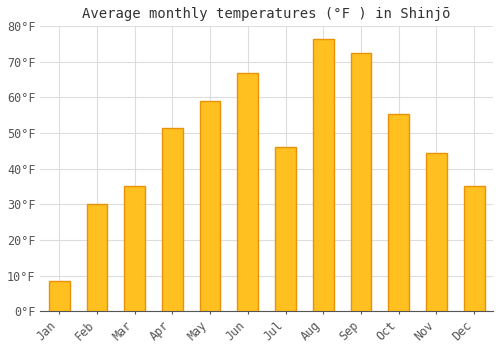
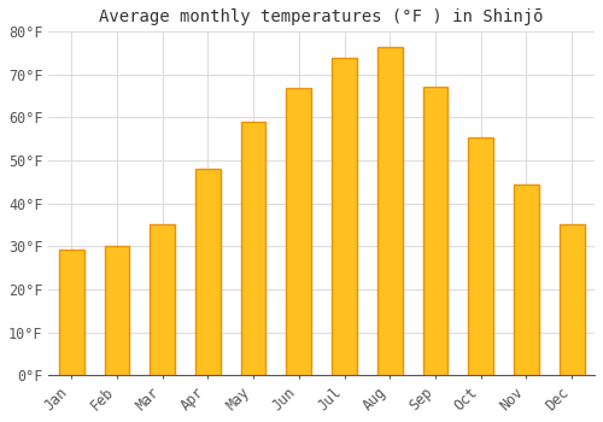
Jan: 8.5°F -> 29.3°F
Apr: 51.5°F -> 48.0°F
Jul: 46.0°F -> 73.8°F
Sep: 72.5°F -> 67.1°F
